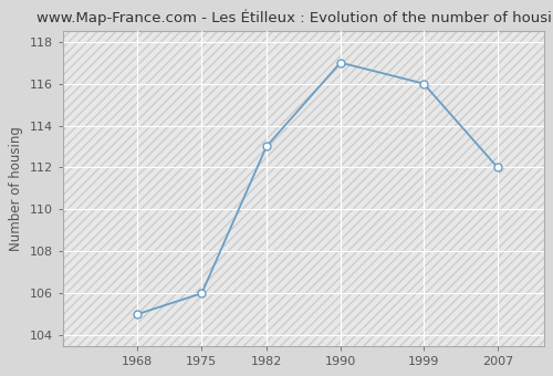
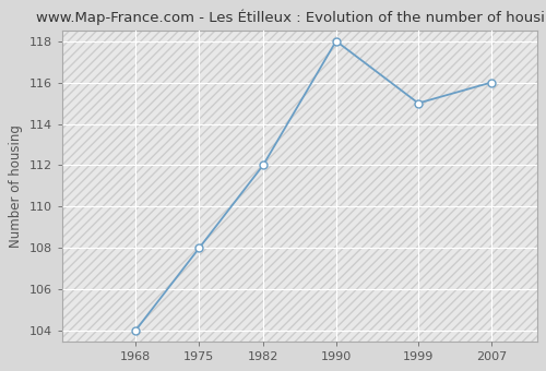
1968: 105 -> 104
1975: 106 -> 108
1982: 113 -> 112
1990: 117 -> 118
1999: 116 -> 115
2007: 112 -> 116
